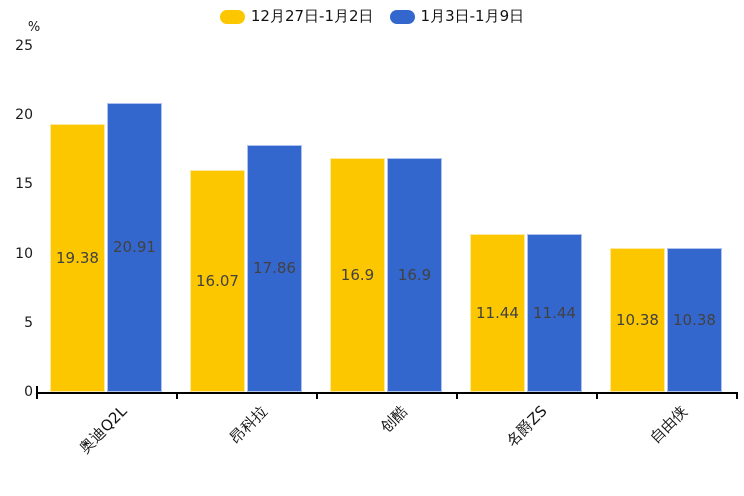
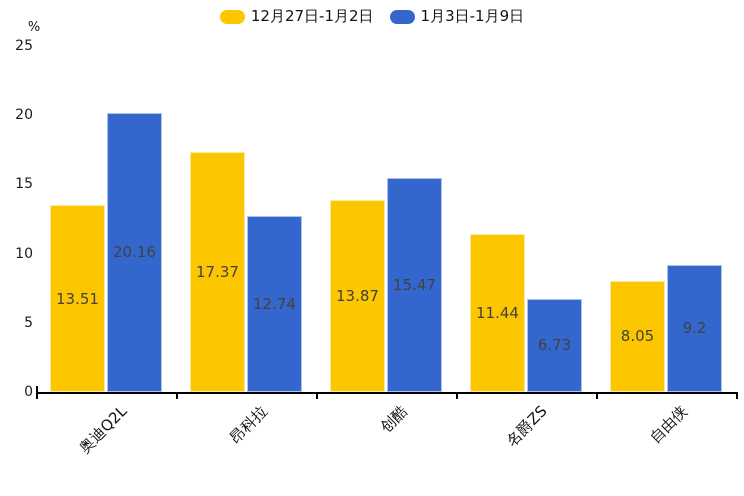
12月27日-1月2日/奥迪Q2L: 19.38 -> 13.51
1月3日-1月9日/奥迪Q2L: 20.91 -> 20.16
12月27日-1月2日/昂科拉: 16.07 -> 17.37
1月3日-1月9日/昂科拉: 17.86 -> 12.74
12月27日-1月2日/创酷: 16.9 -> 13.87
1月3日-1月9日/创酷: 16.9 -> 15.47
1月3日-1月9日/名爵ZS: 11.44 -> 6.73
12月27日-1月2日/自由侠: 10.38 -> 8.05
1月3日-1月9日/自由侠: 10.38 -> 9.2
